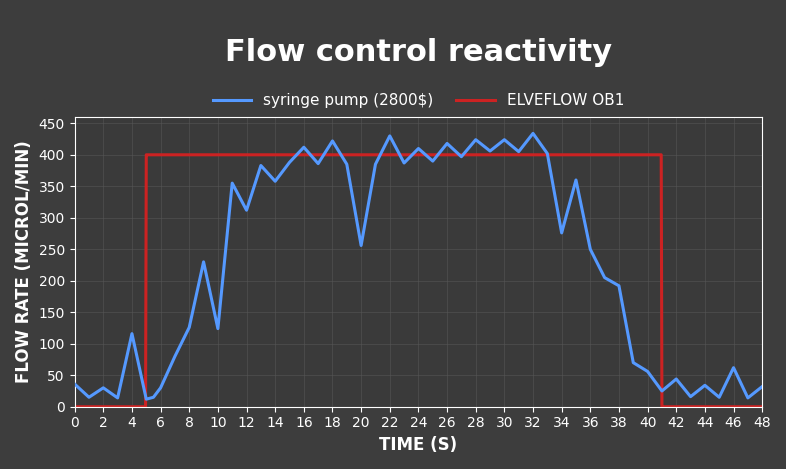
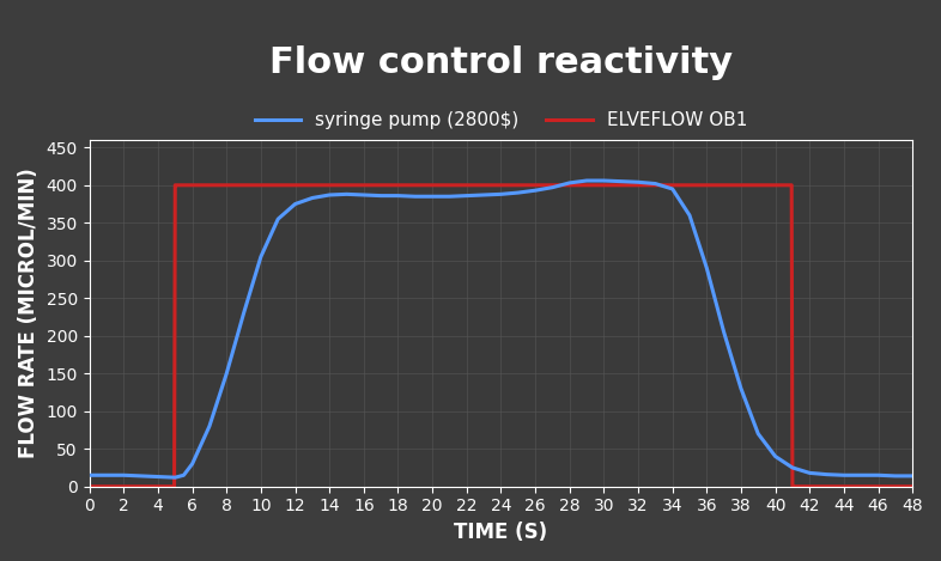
syringe pump (2800$)/0: 36 -> 15
syringe pump (2800$)/2: 30 -> 15
syringe pump (2800$)/4: 116 -> 13
syringe pump (2800$)/8: 126 -> 150
syringe pump (2800$)/10: 124 -> 305
syringe pump (2800$)/12: 312 -> 375
syringe pump (2800$)/14: 358 -> 387
syringe pump (2800$)/16: 412 -> 387
syringe pump (2800$)/18: 422 -> 386
syringe pump (2800$)/20: 256 -> 385
syringe pump (2800$)/22: 430 -> 386
syringe pump (2800$)/24: 410 -> 388
syringe pump (2800$)/26: 418 -> 393
syringe pump (2800$)/28: 424 -> 403
syringe pump (2800$)/30: 424 -> 406
syringe pump (2800$)/32: 434 -> 404
syringe pump (2800$)/34: 276 -> 395
syringe pump (2800$)/36: 250 -> 290
syringe pump (2800$)/38: 192 -> 130
syringe pump (2800$)/40: 56 -> 40
syringe pump (2800$)/42: 44 -> 18
syringe pump (2800$)/44: 34 -> 15
syringe pump (2800$)/46: 62 -> 15
syringe pump (2800$)/48: 32 -> 14
